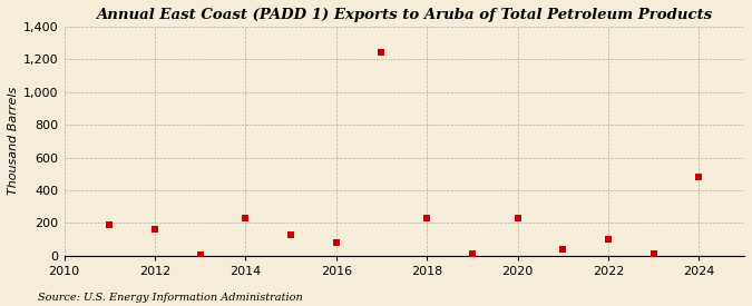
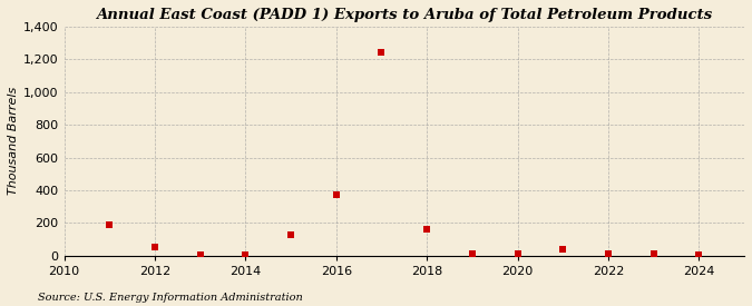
2012: 160 -> 50
2014: 230 -> 10
2016: 80 -> 370
2018: 230 -> 160
2020: 230 -> 20
2022: 100 -> 10
2024: 480 -> 10
